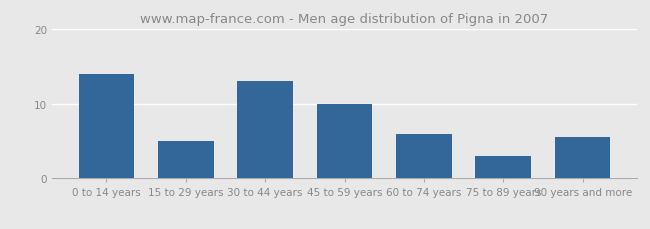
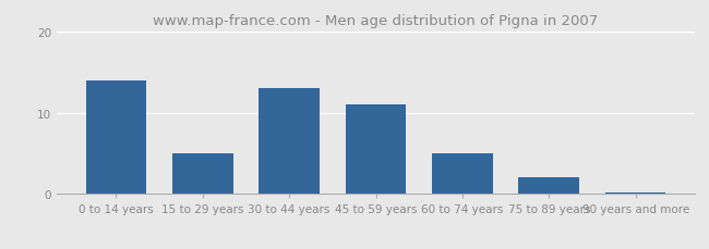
45 to 59 years: 10.0 -> 11.0
60 to 74 years: 6.0 -> 5.0
75 to 89 years: 3.0 -> 2.0
90 years and more: 5.6 -> 0.2
